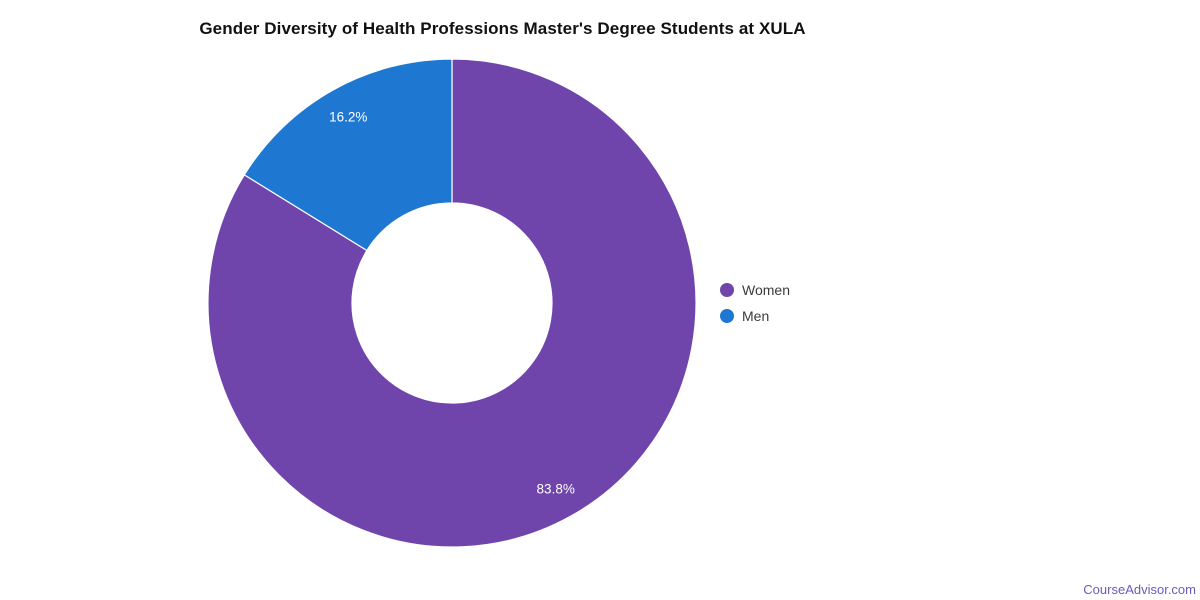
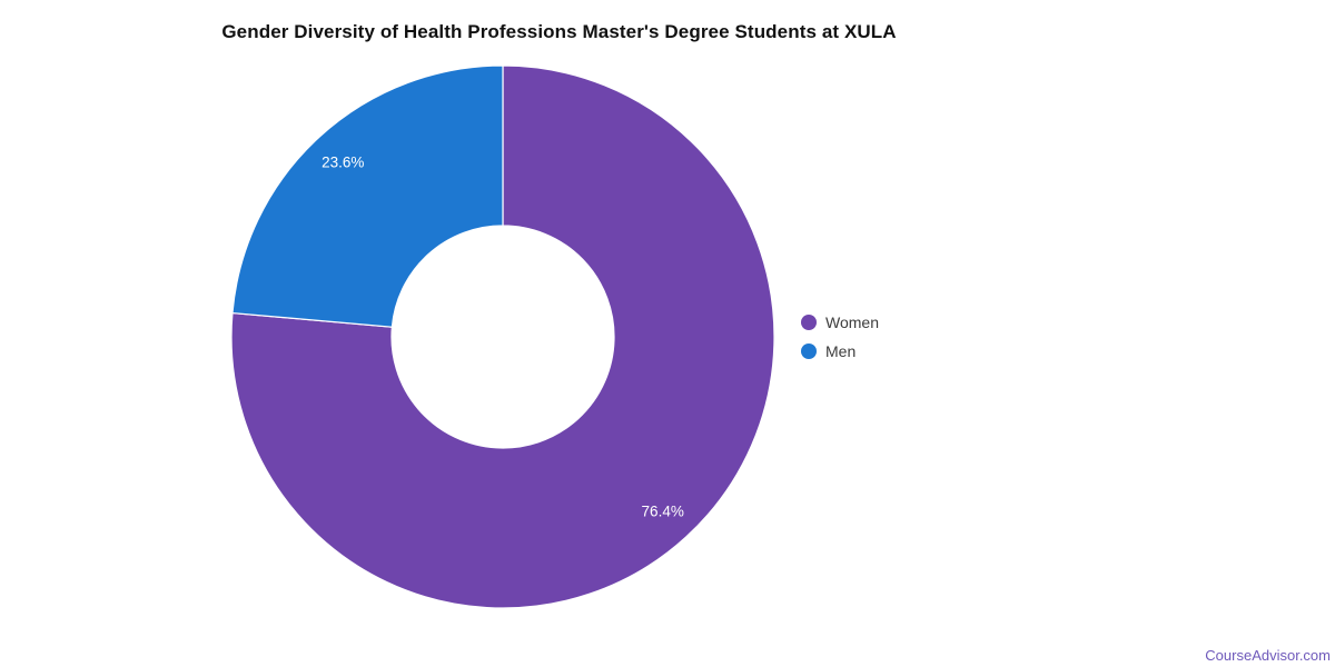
Women: 83.8% -> 76.4%
Men: 16.2% -> 23.6%
